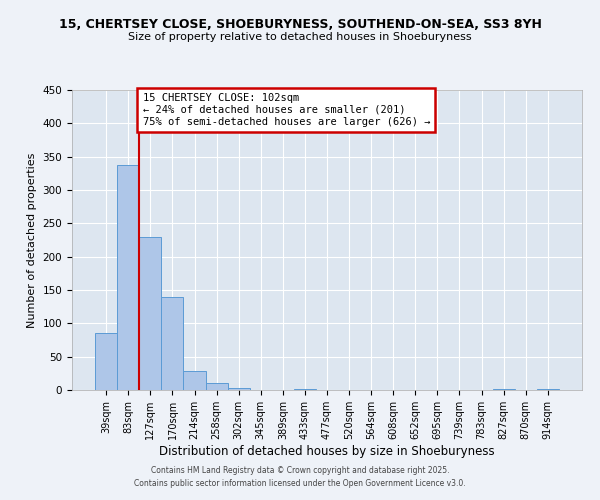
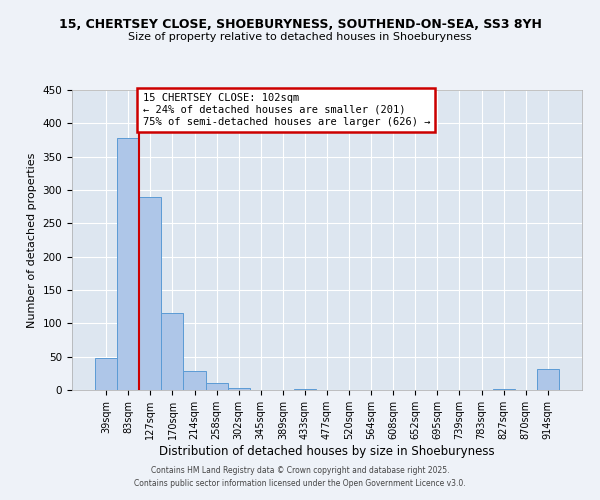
39sqm: 86 -> 48
83sqm: 337 -> 378
127sqm: 229 -> 290
170sqm: 139 -> 116
914sqm: 2 -> 32
